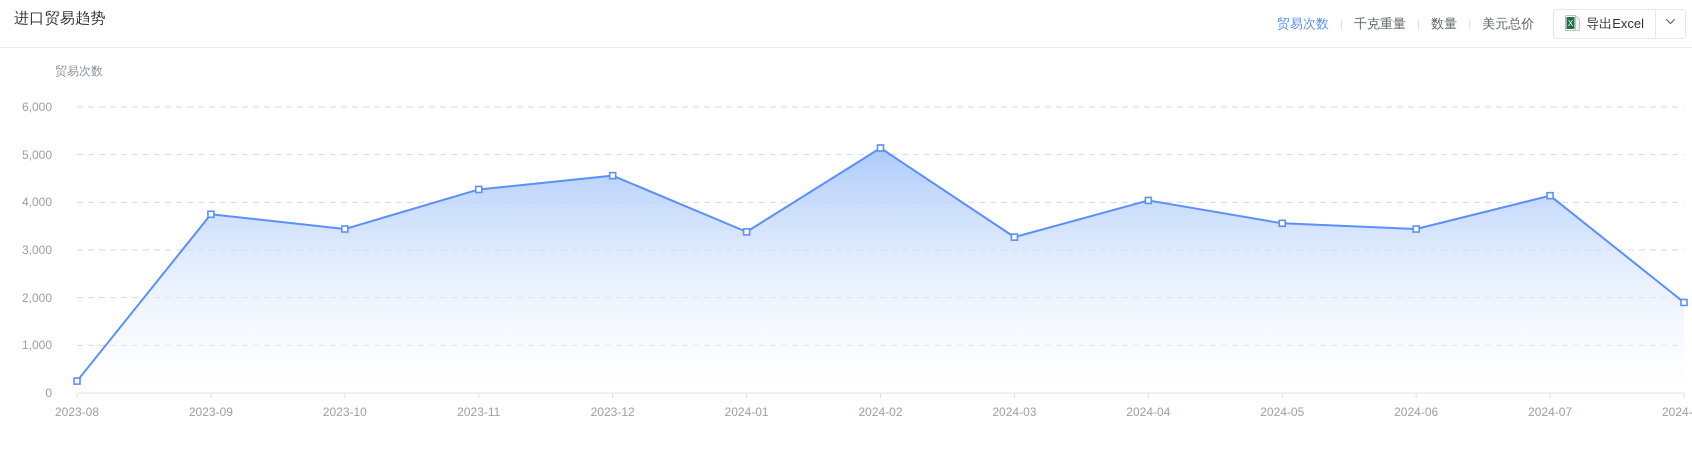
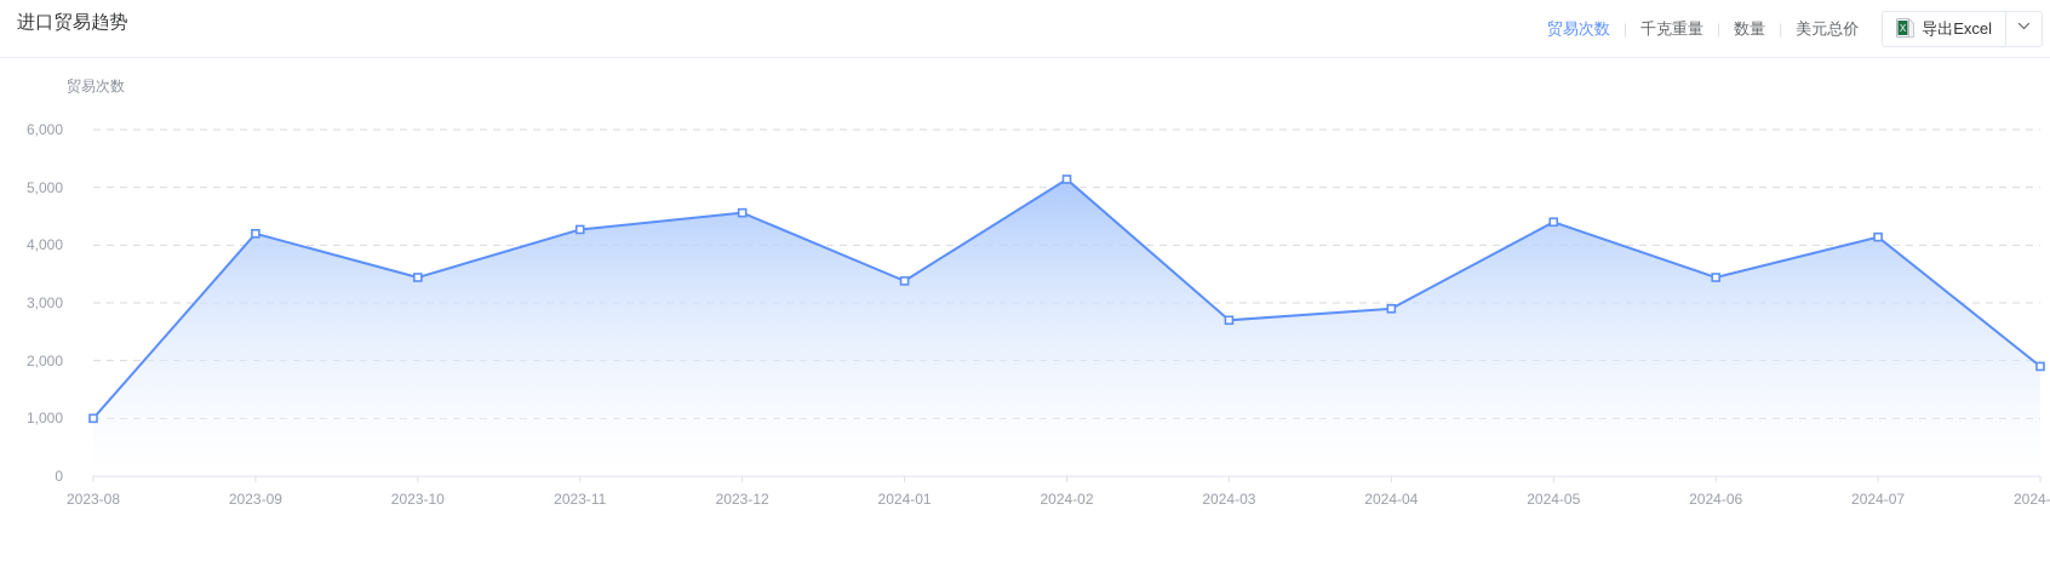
2023-08: 200 -> 1000
2023-09: 3800 -> 4200
2024-03: 3300 -> 2700
2024-04: 4000 -> 2900
2024-05: 3600 -> 4400
